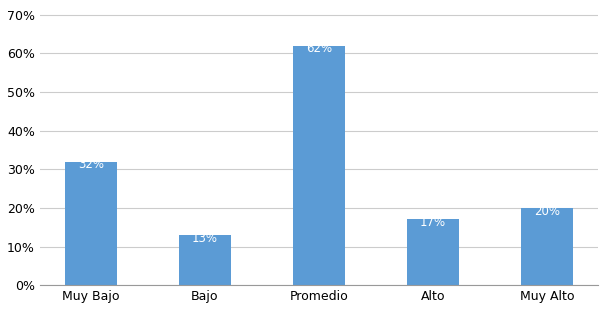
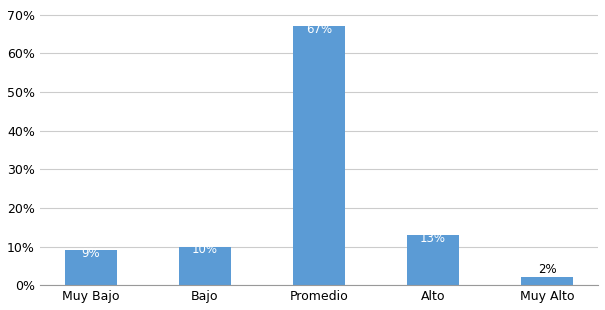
Muy Bajo: 32% -> 9%
Bajo: 13% -> 10%
Promedio: 62% -> 67%
Alto: 17% -> 13%
Muy Alto: 20% -> 2%
